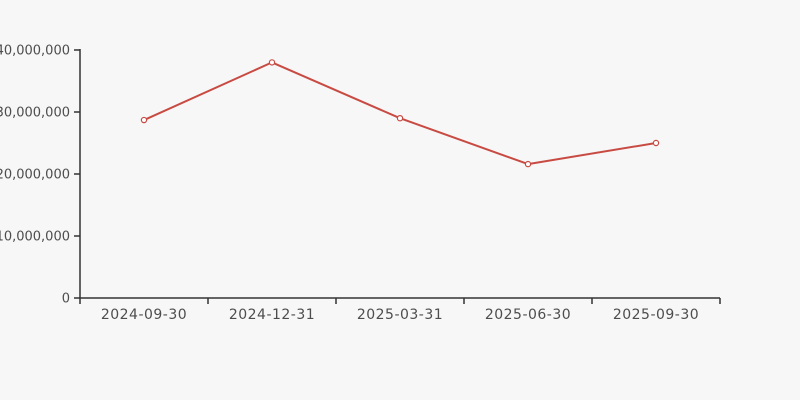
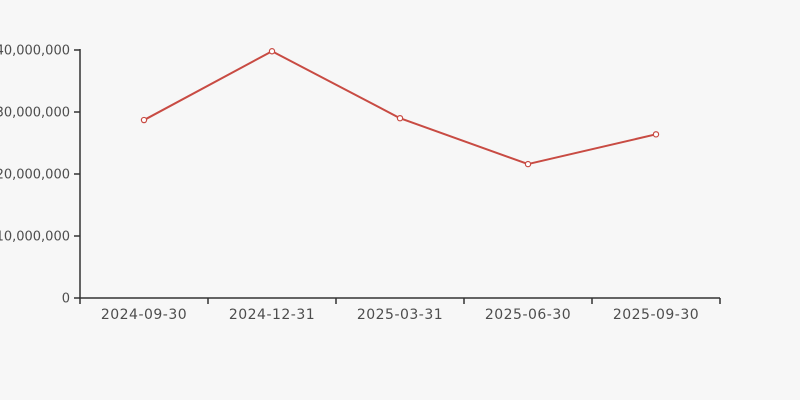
2024-12-31: 38000000 -> 40000000
2025-09-30: 25000000 -> 26000000
